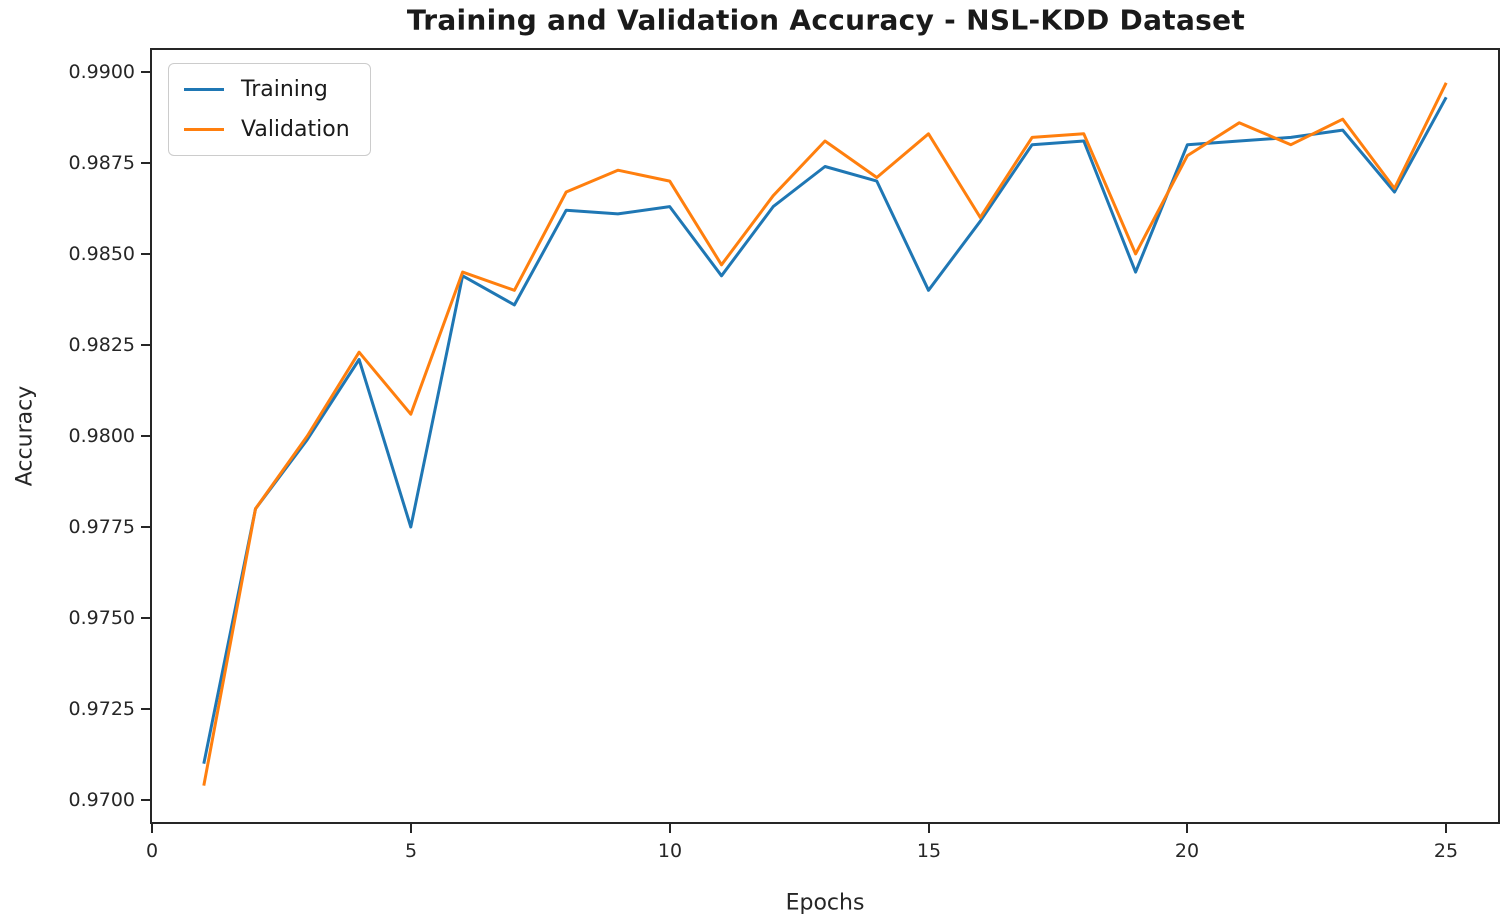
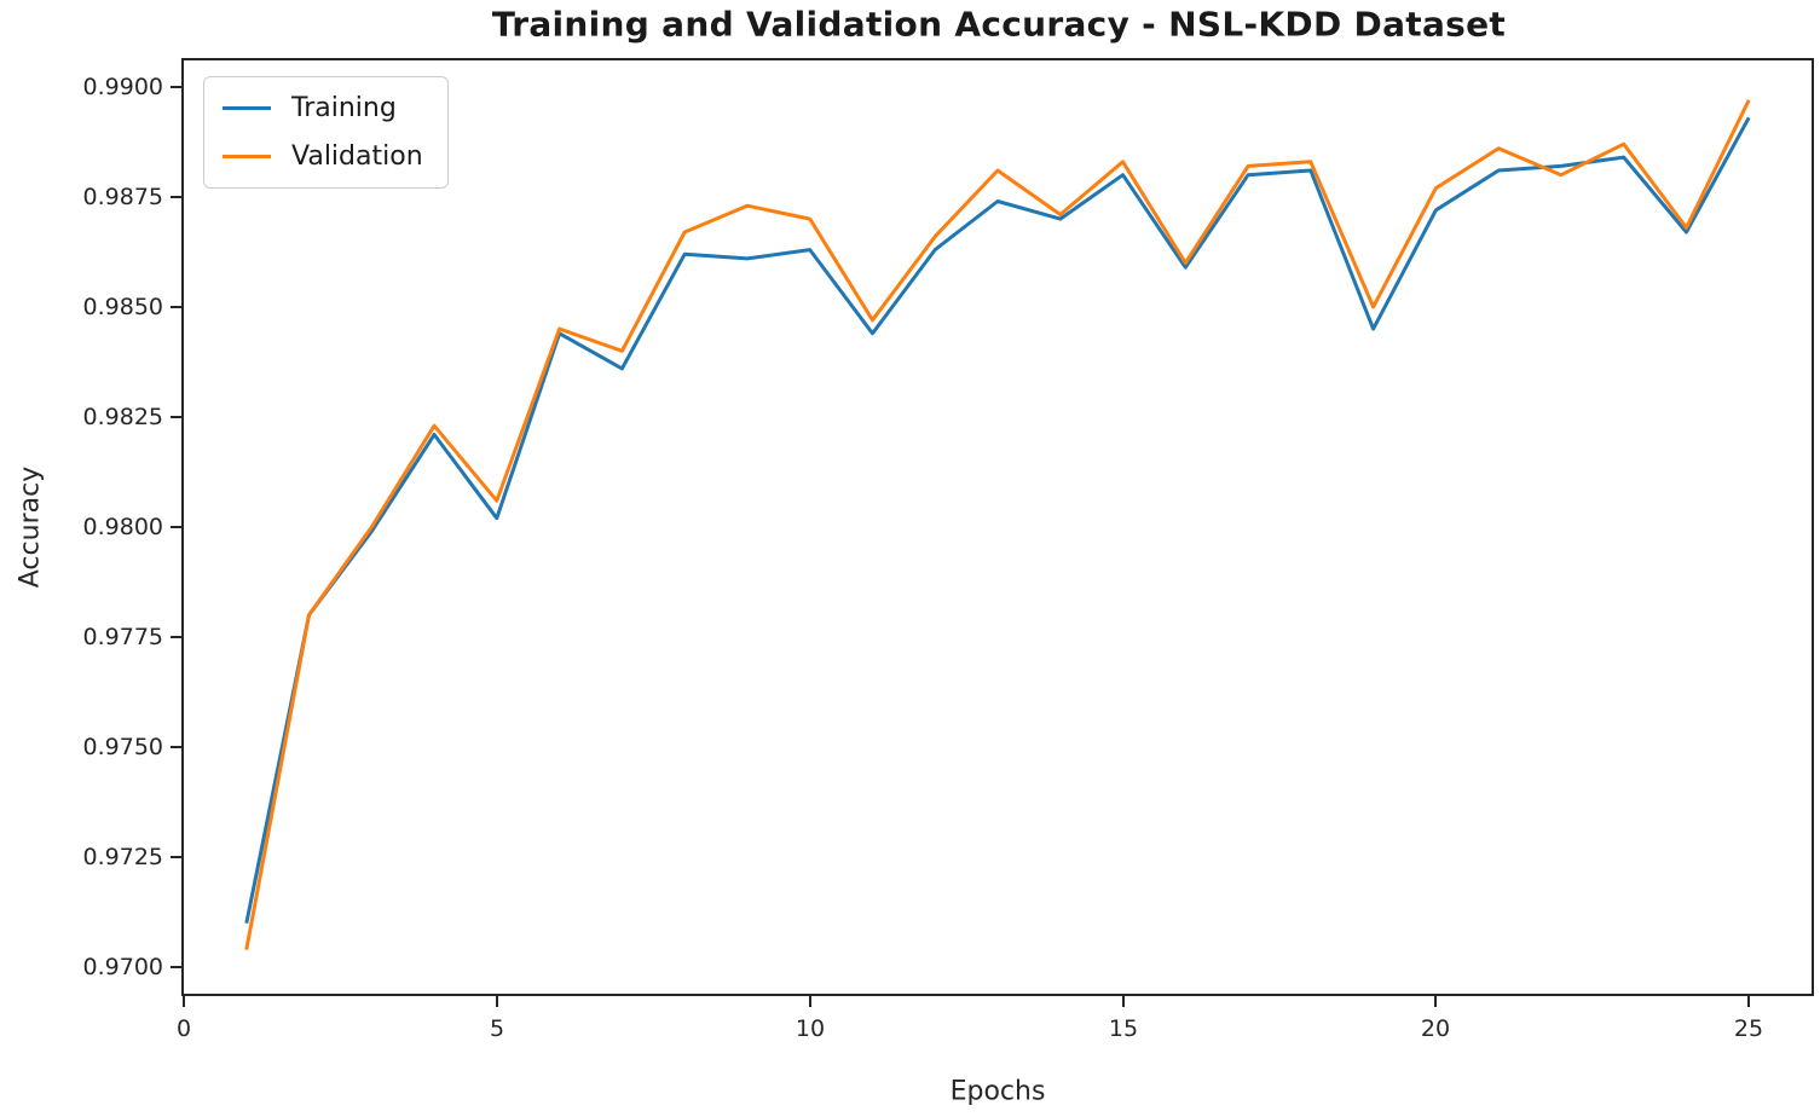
Training/5: 0.9775 -> 0.9802
Training/15: 0.9840 -> 0.9880
Training/20: 0.9880 -> 0.9872
